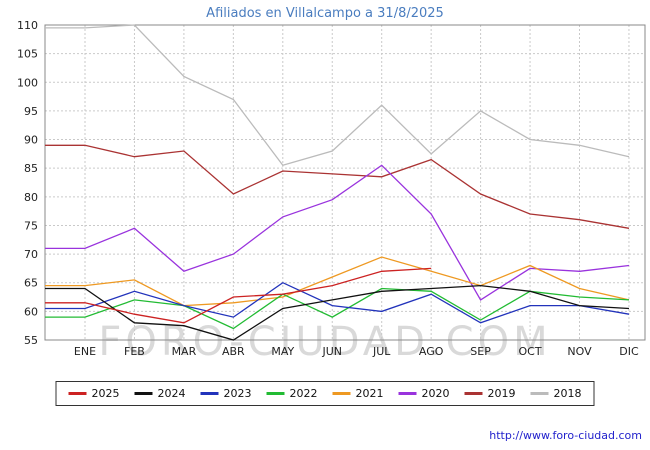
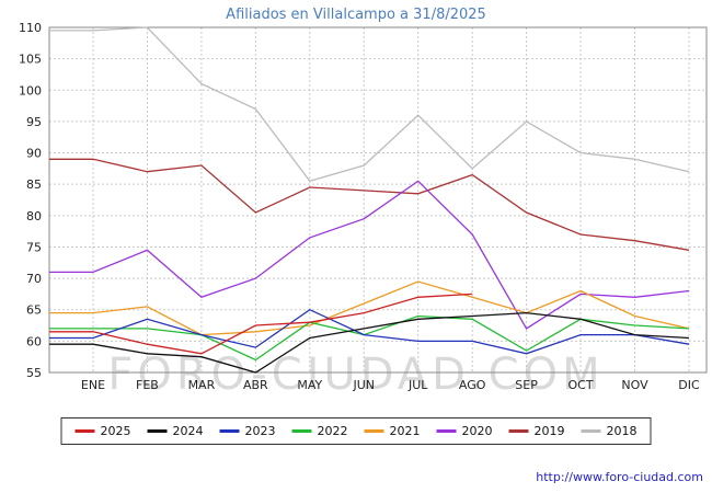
2024/ENE: 64 -> 60
2022/ENE: 59 -> 62
2022/JUN: 59 -> 61
2023/AGO: 63 -> 60
